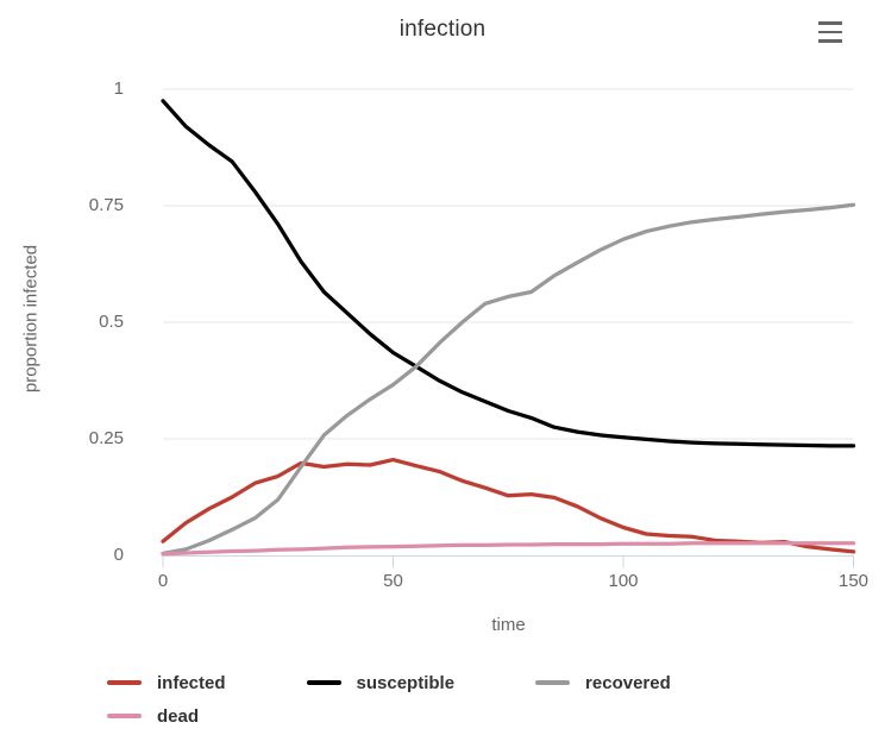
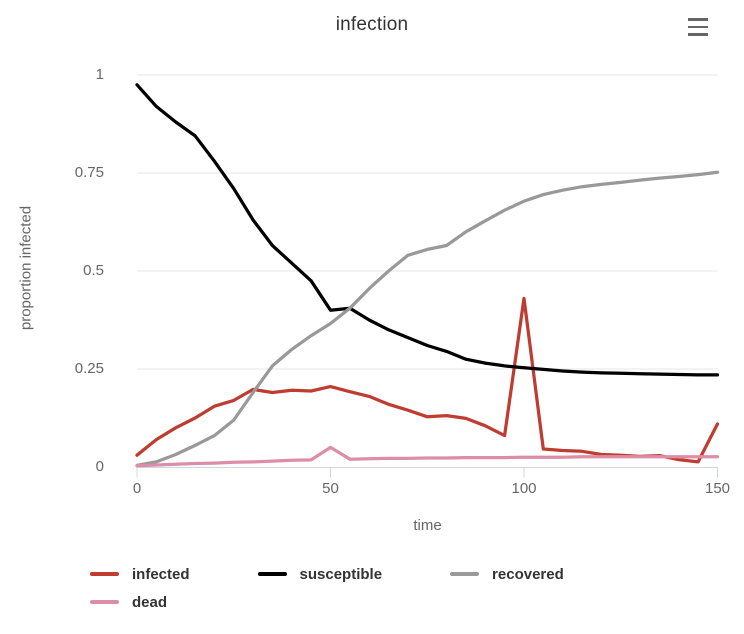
susceptible/50: 0.43 -> 0.40
dead/50: 0.02 -> 0.05
infected/100: 0.06 -> 0.43
infected/150: 0.01 -> 0.11
